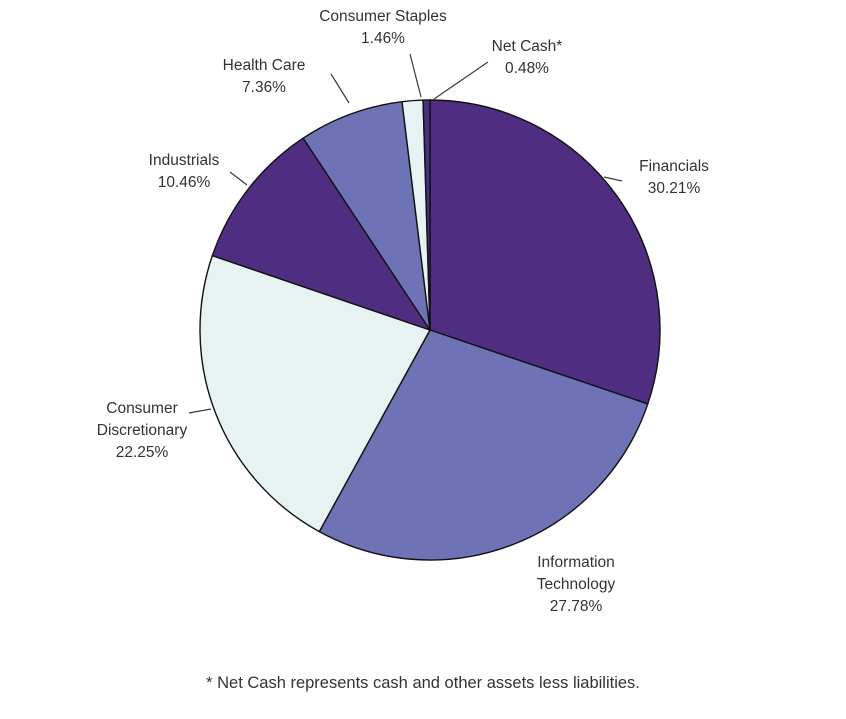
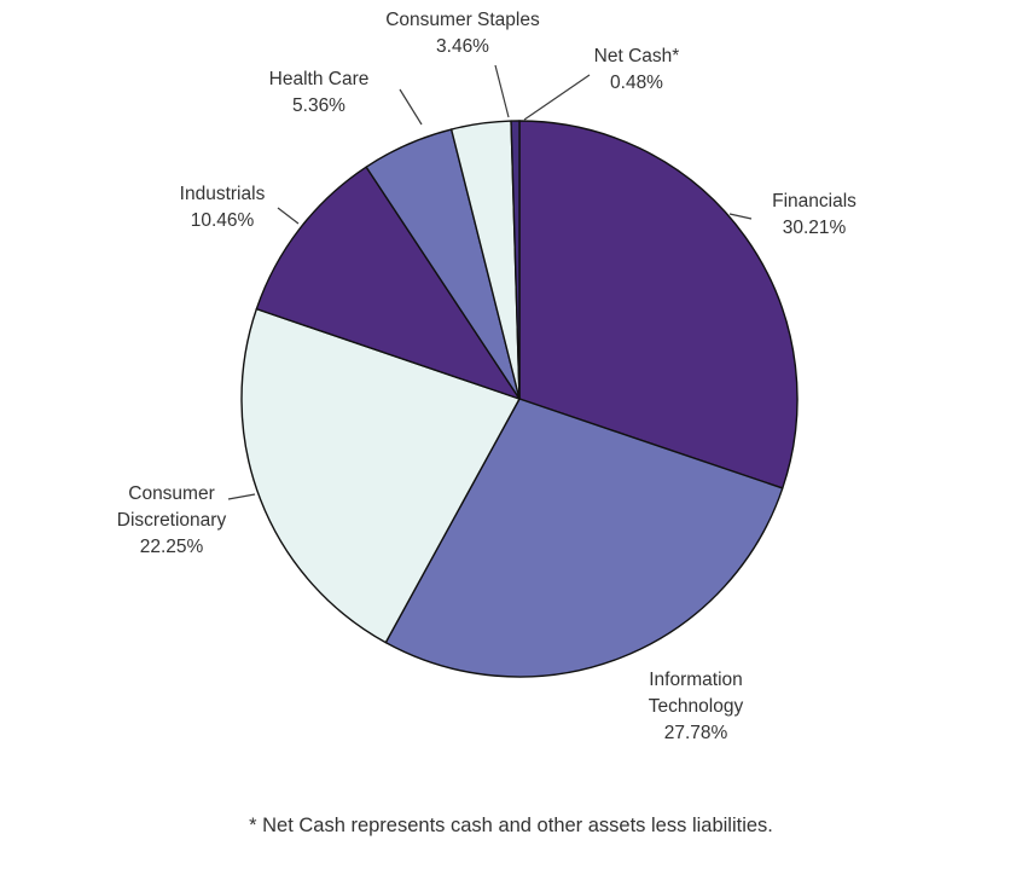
Health Care: 7.36% -> 5.36%
Consumer Staples: 1.46% -> 3.46%
